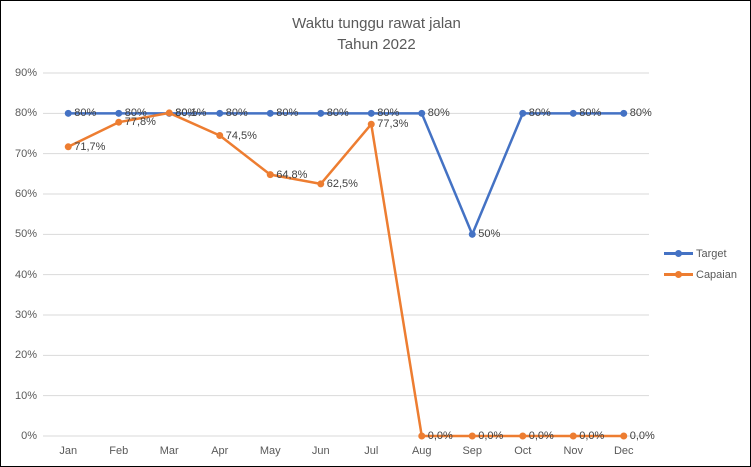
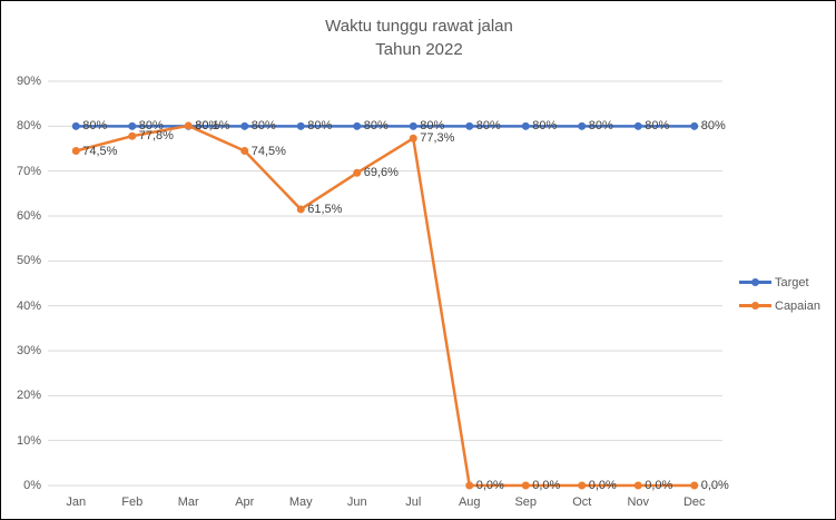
Capaian/Jan: 71,7% -> 74,5%
Capaian/May: 64,8% -> 61,5%
Capaian/Jun: 62,5% -> 69,6%
Target/Sep: 50% -> 80%
